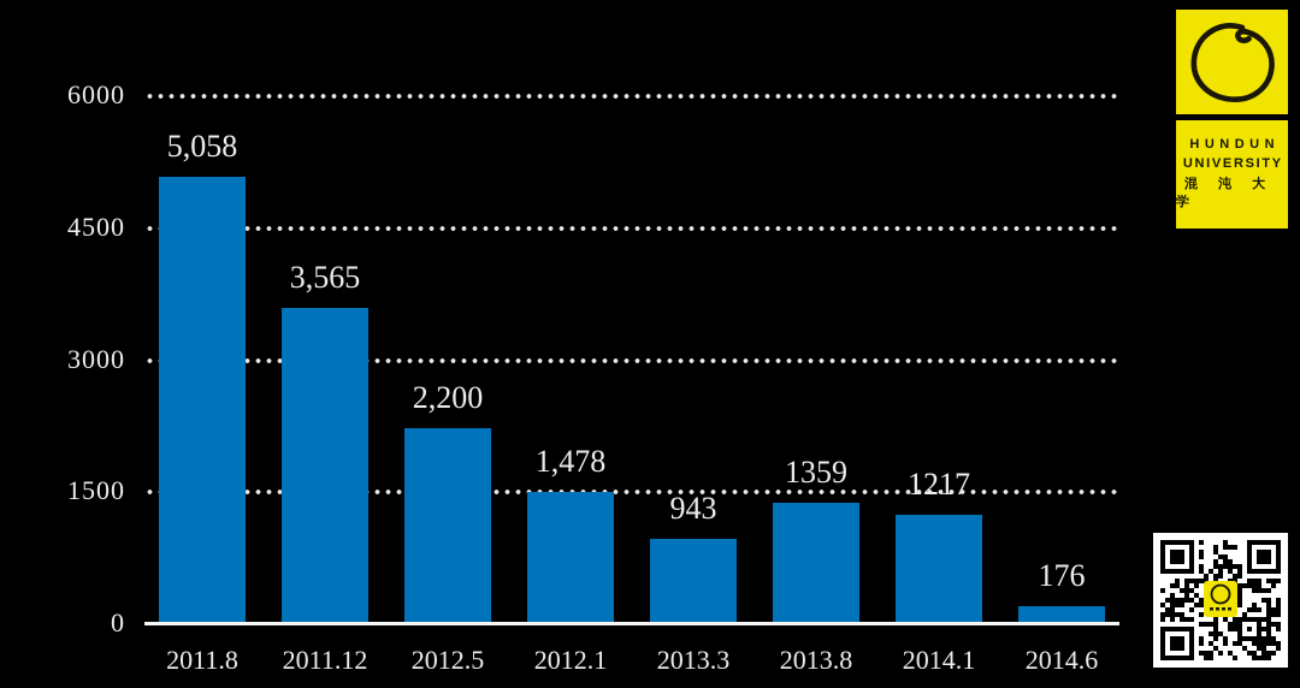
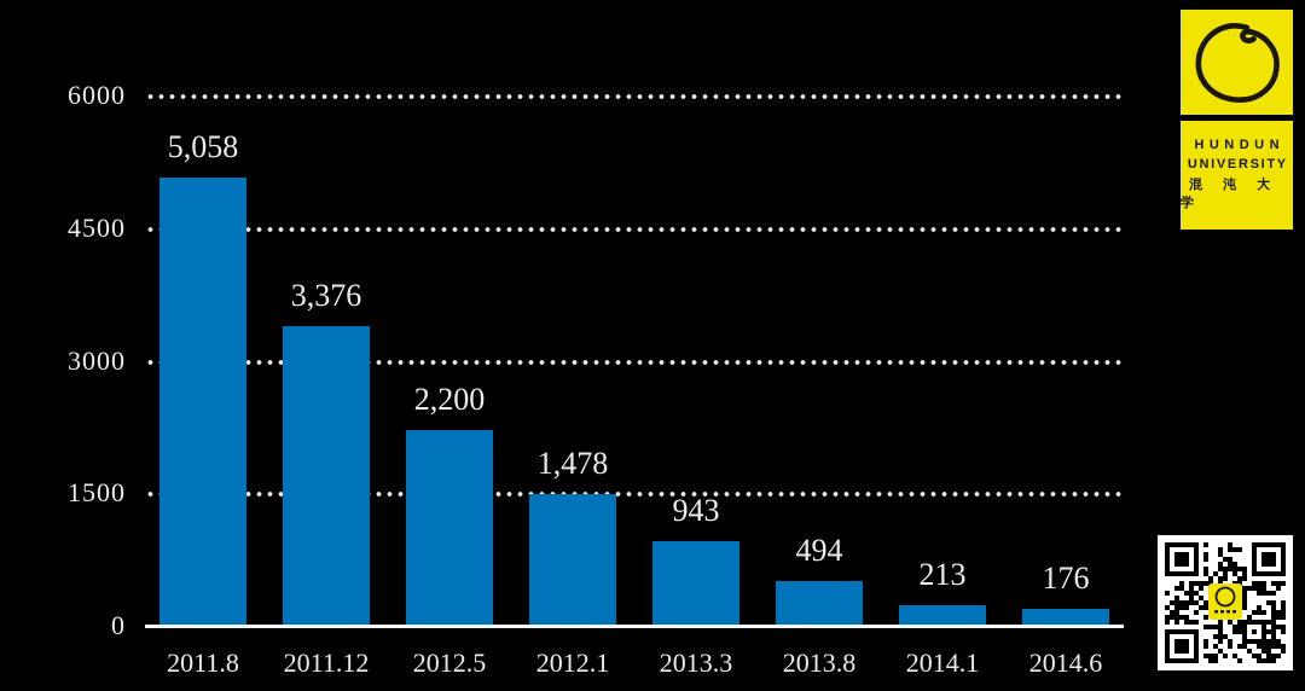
2011.12: 3,565 -> 3,376
2013.8: 1359 -> 494
2014.1: 1217 -> 213
